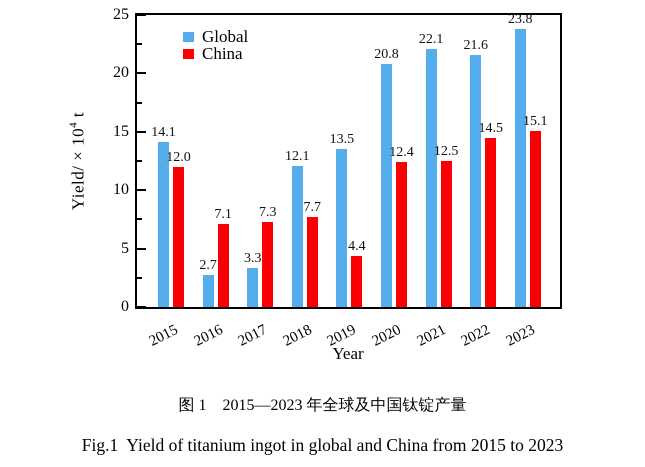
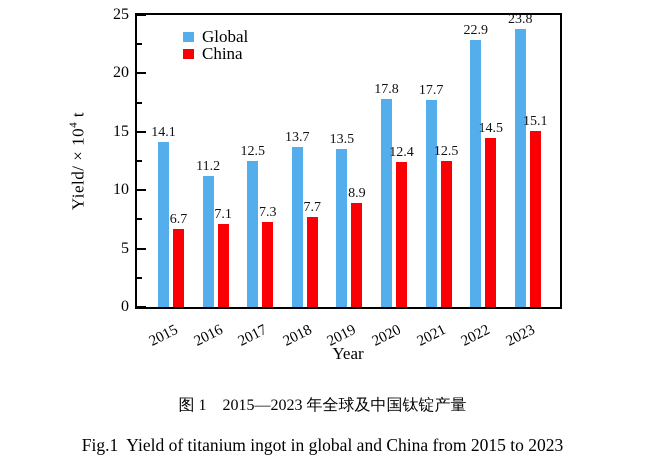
China/2015: 12.0 -> 6.7
Global/2016: 2.7 -> 11.2
Global/2017: 3.3 -> 12.5
Global/2018: 12.1 -> 13.7
China/2019: 4.4 -> 8.9
Global/2020: 20.8 -> 17.8
Global/2021: 22.1 -> 17.7
Global/2022: 21.6 -> 22.9
